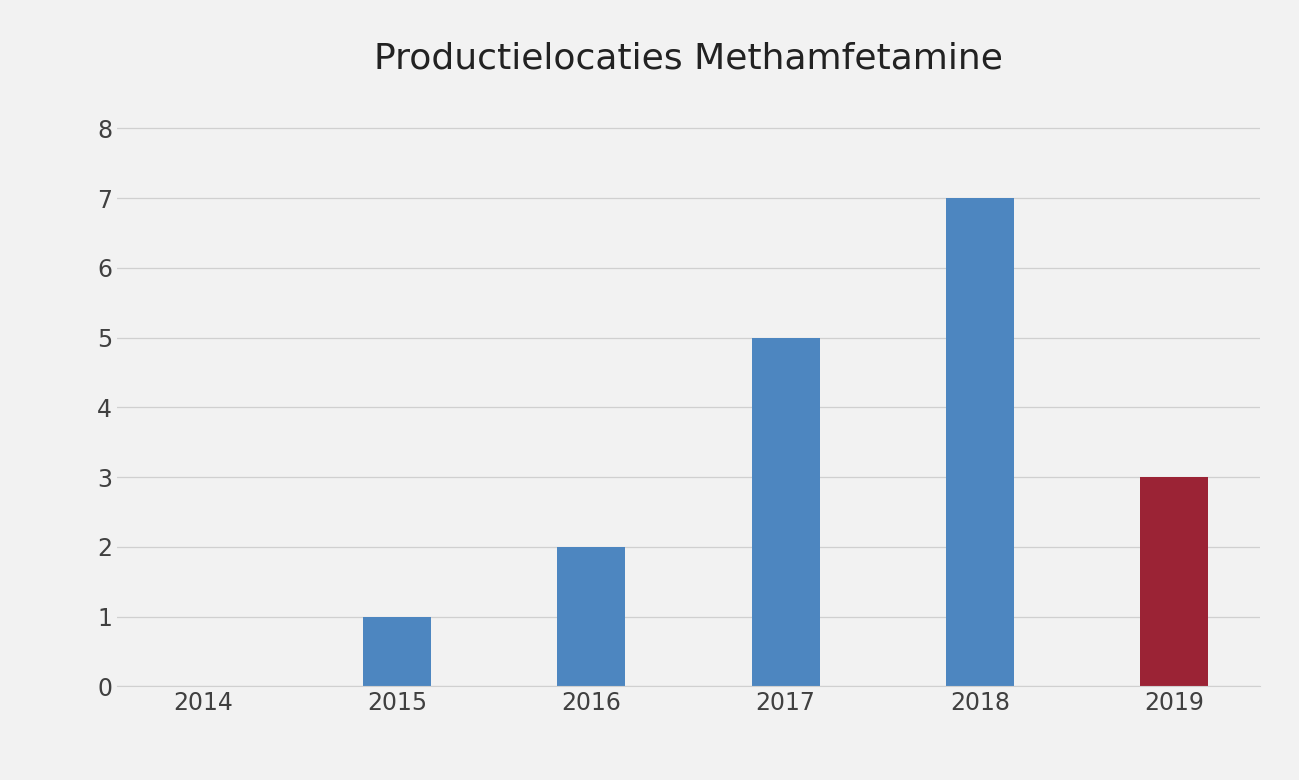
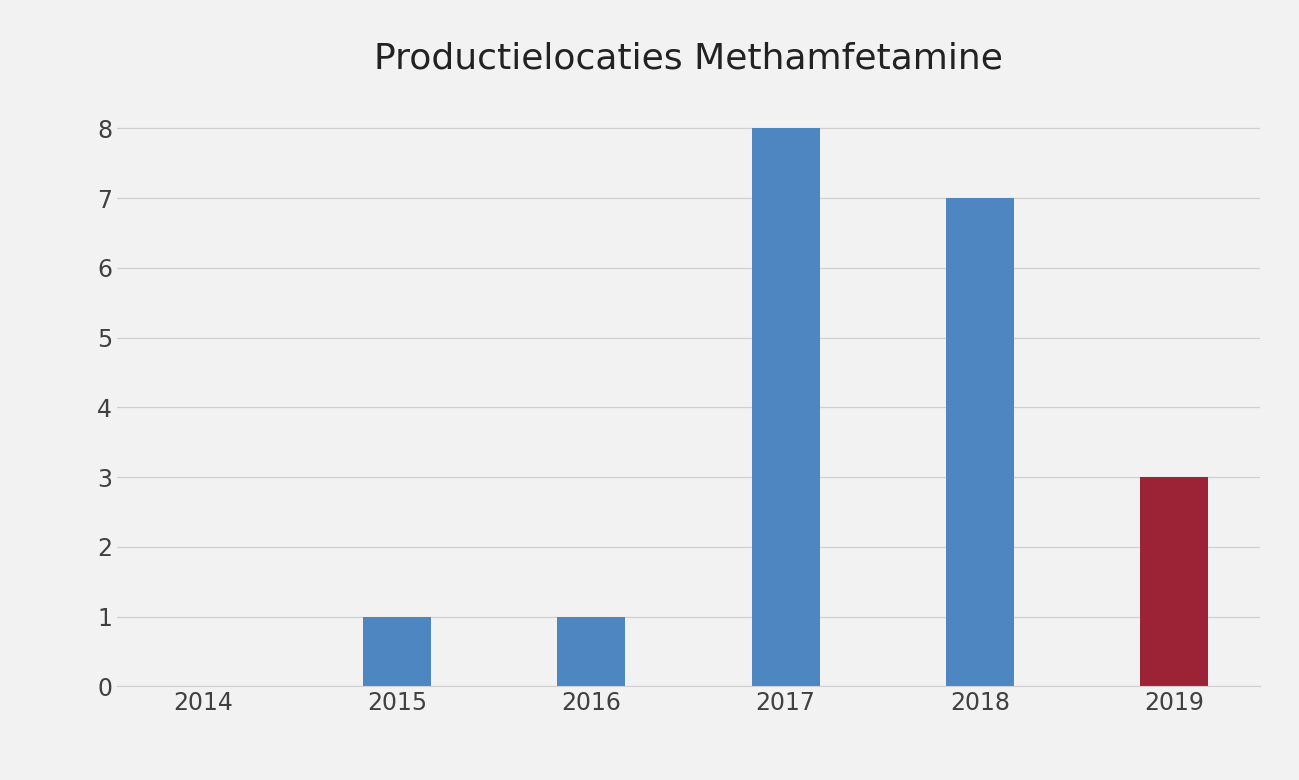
2016: 2 -> 1
2017: 5 -> 8
